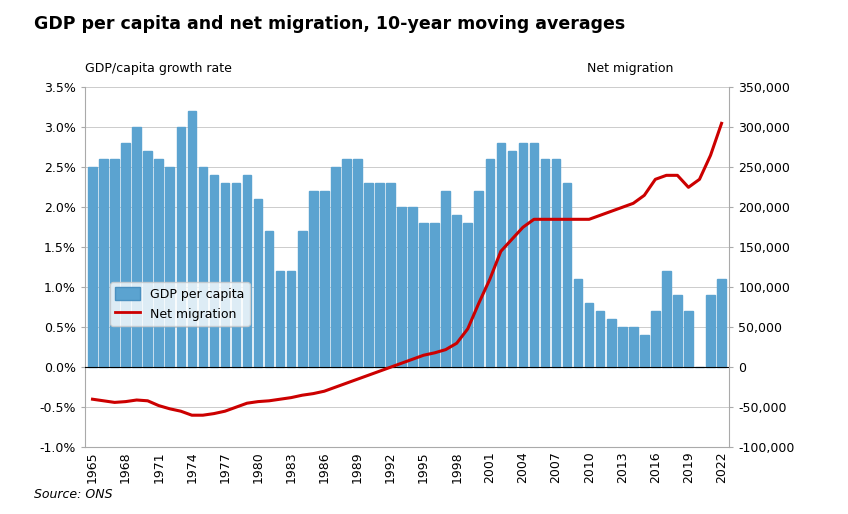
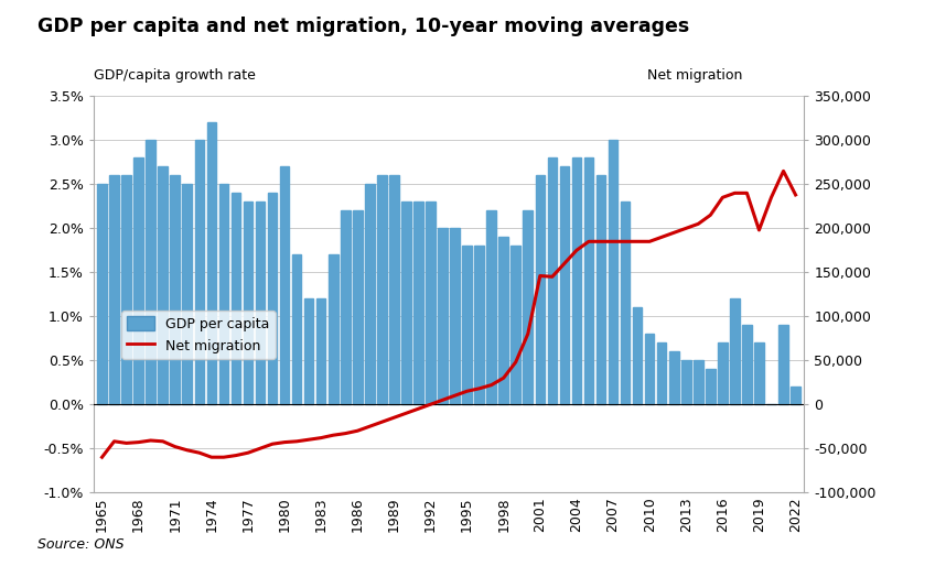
Net migration/1965: -40,000 -> -60,000
GDP per capita/1980: 2.1% -> 2.7%
Net migration/2001: 110,000 -> 146,000
GDP per capita/2007: 2.6% -> 3.0%
Net migration/2019: 225,000 -> 198,000
GDP per capita/2022: 1.1% -> 0.2%
Net migration/2022: 305,000 -> 238,000
